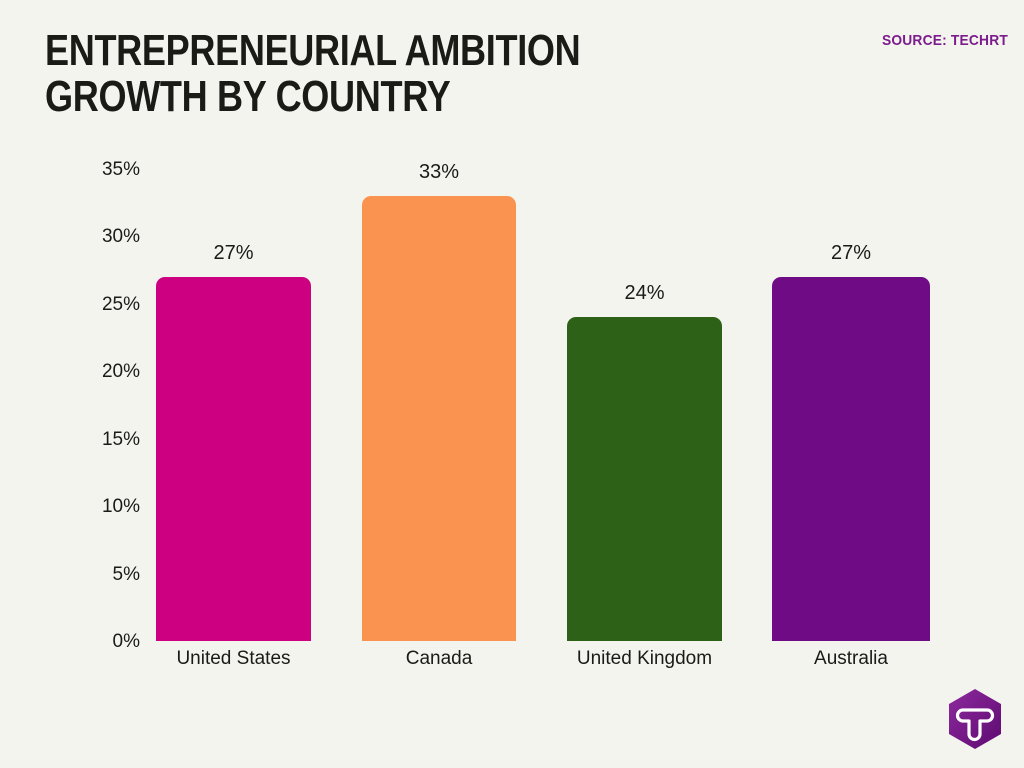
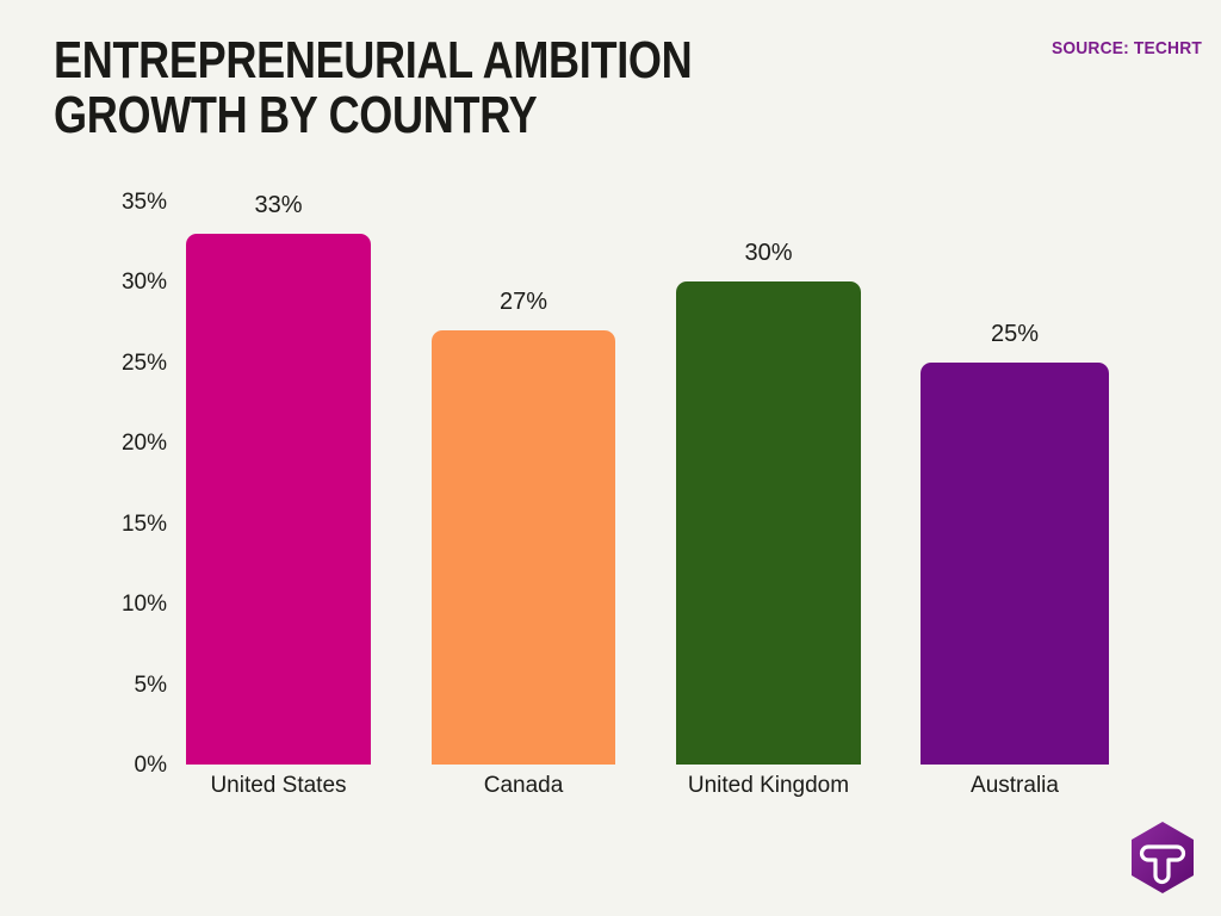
United States: 27% -> 33%
Canada: 33% -> 27%
United Kingdom: 24% -> 30%
Australia: 27% -> 25%
